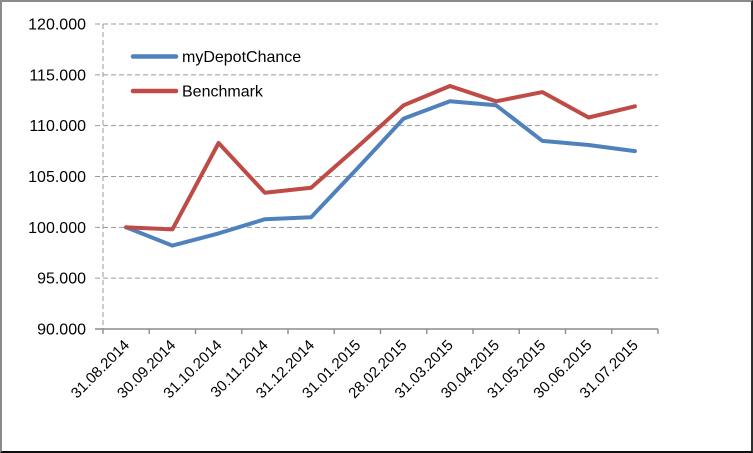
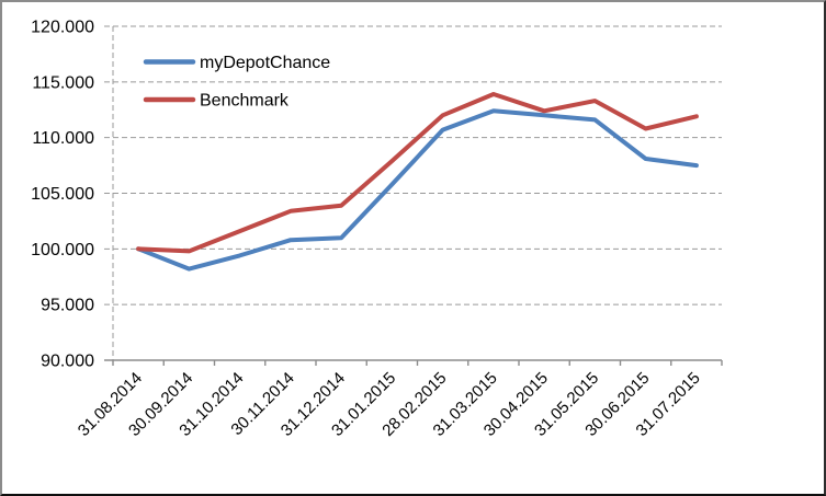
Benchmark/31.10.2014: 108300 -> 101600
myDepotChance/31.05.2015: 108500 -> 111600
